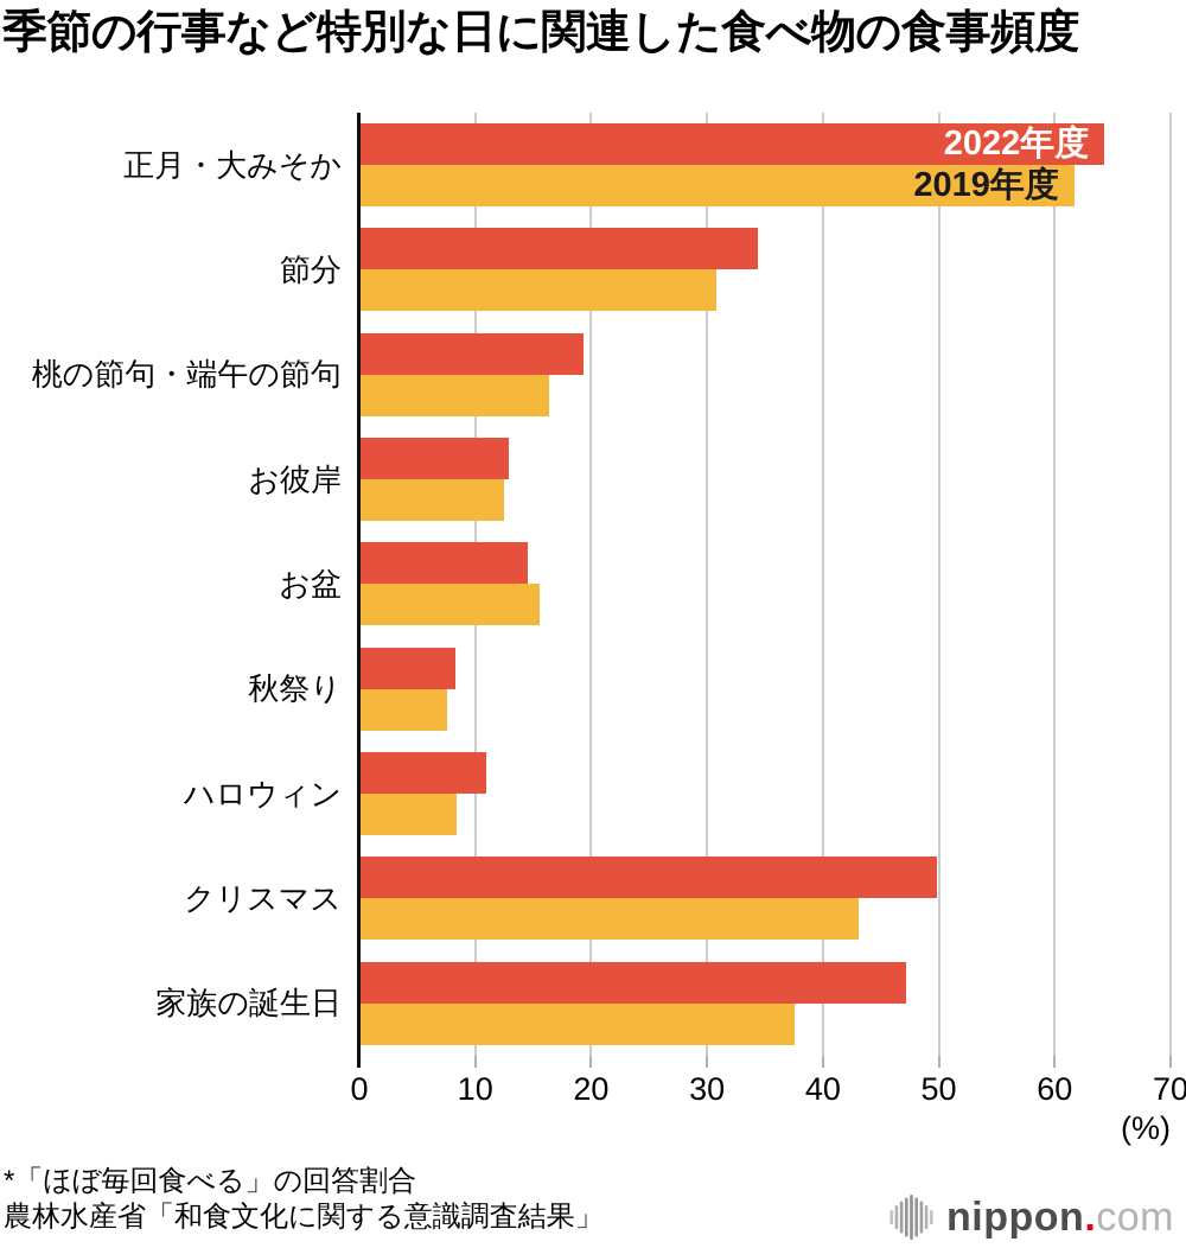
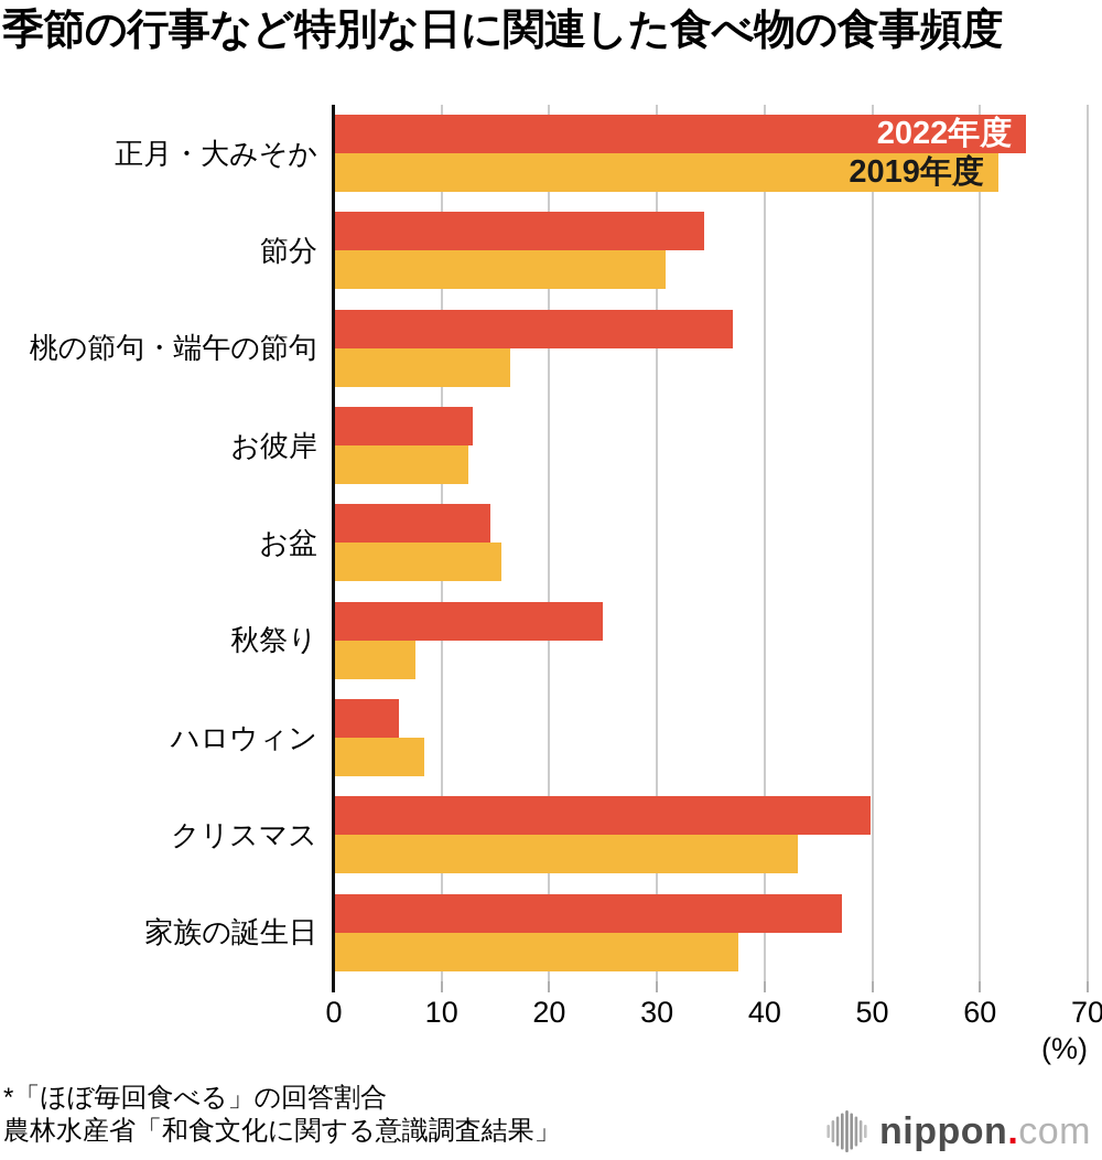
2022年度/桃の節句・端午の節句: 19 -> 37
2022年度/秋祭り: 8 -> 25
2022年度/ハロウィン: 11 -> 6
